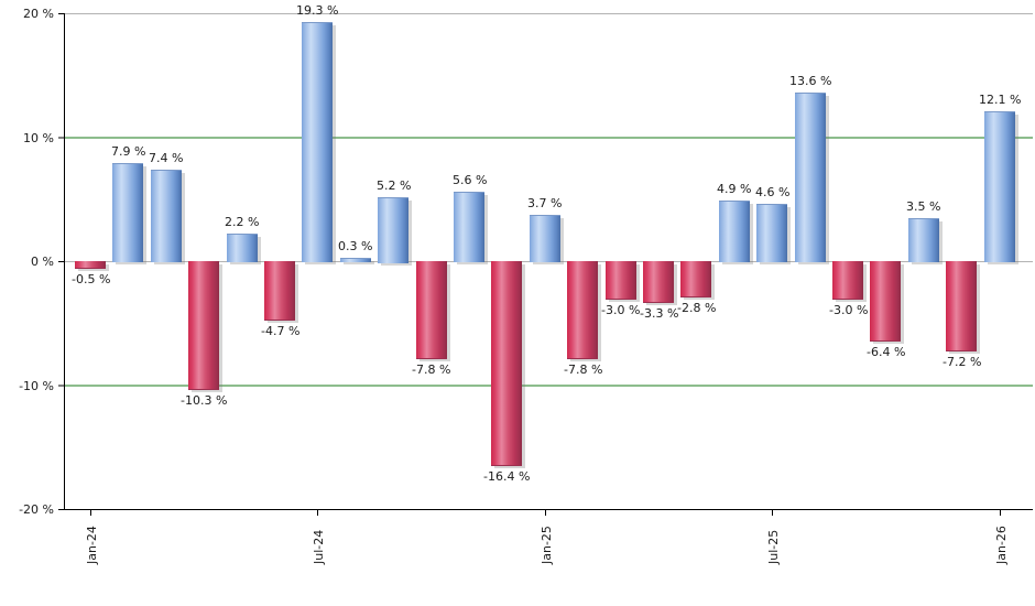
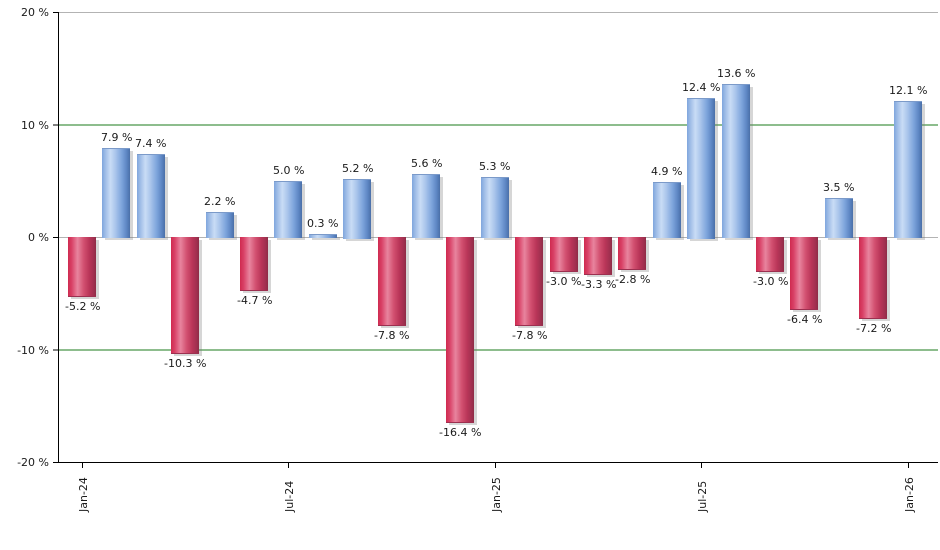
Jan-24: -0.5 -> -5.2
Jul-24: 19.3 -> 5.0
Jan-25: 3.7 -> 5.3
Jul-25: 4.6 -> 12.4
